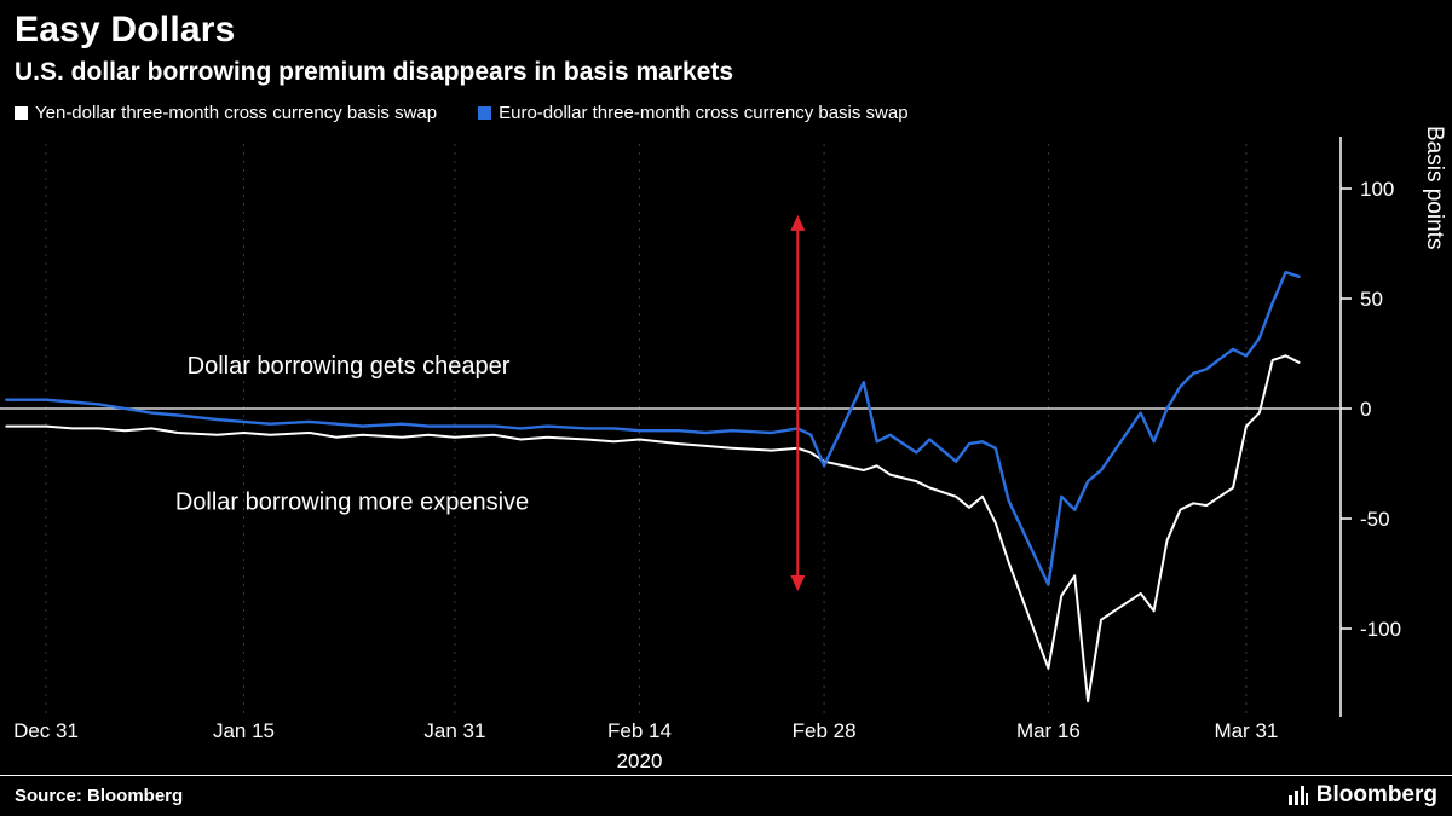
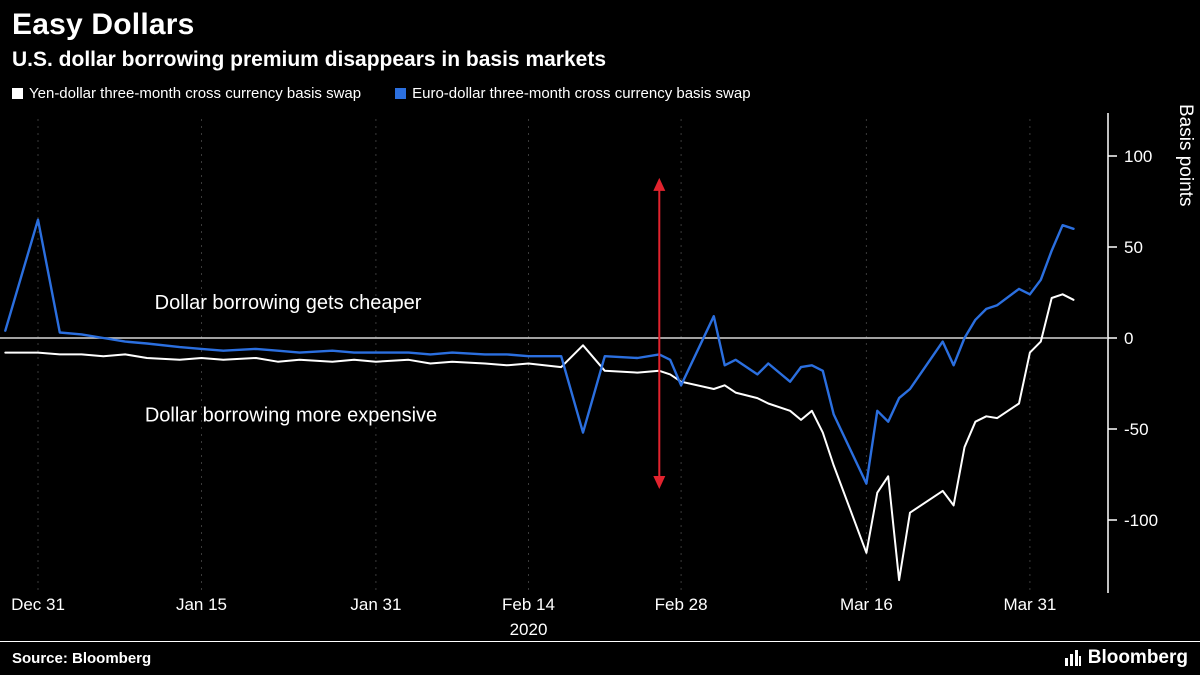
Euro-dollar three-month cross currency basis swap/0: 4 -> 65
Yen-dollar three-month cross currency basis swap/50: -17 -> -4
Euro-dollar three-month cross currency basis swap/50: -11 -> -52
